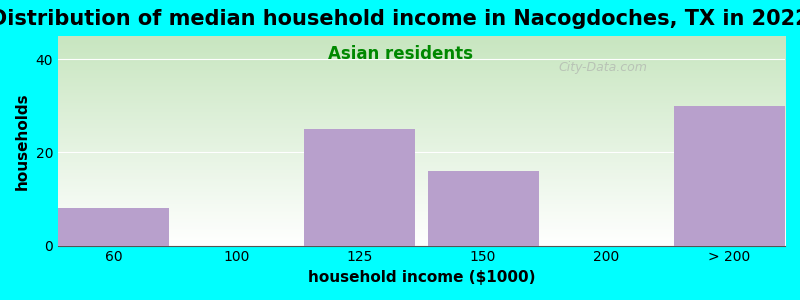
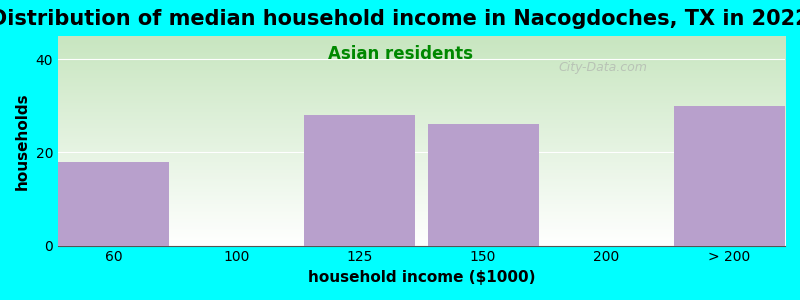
60: 8 -> 18
125: 25 -> 28
150: 16 -> 26
